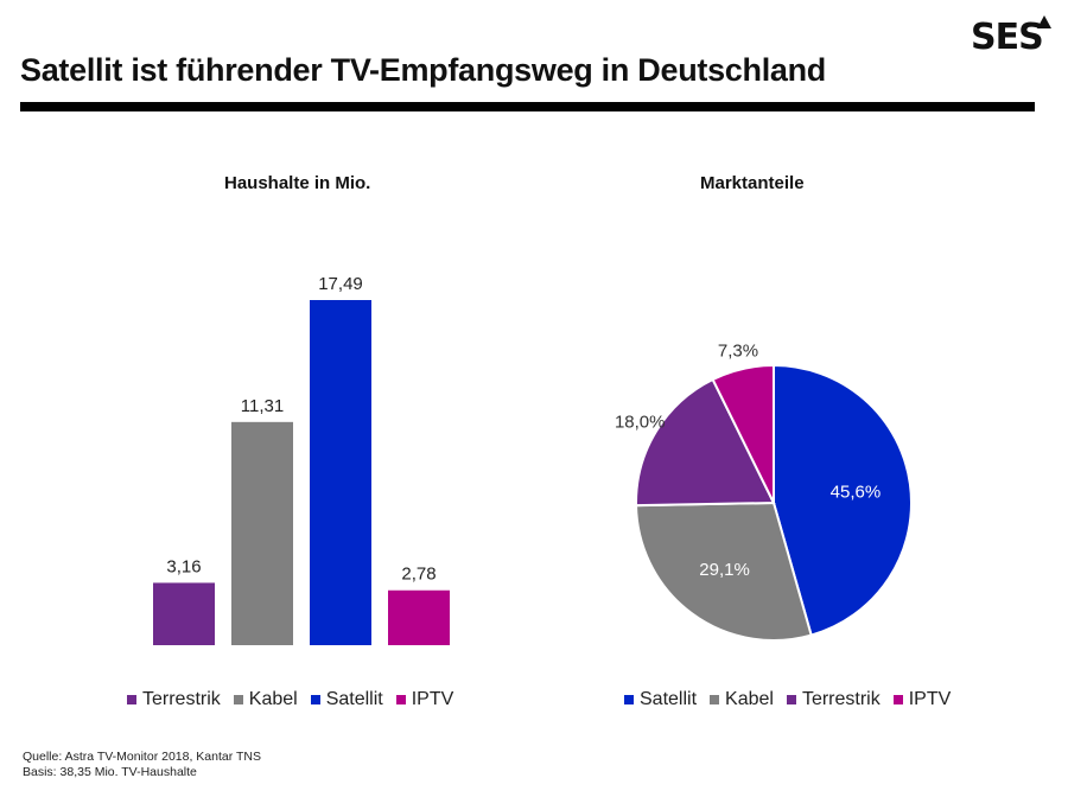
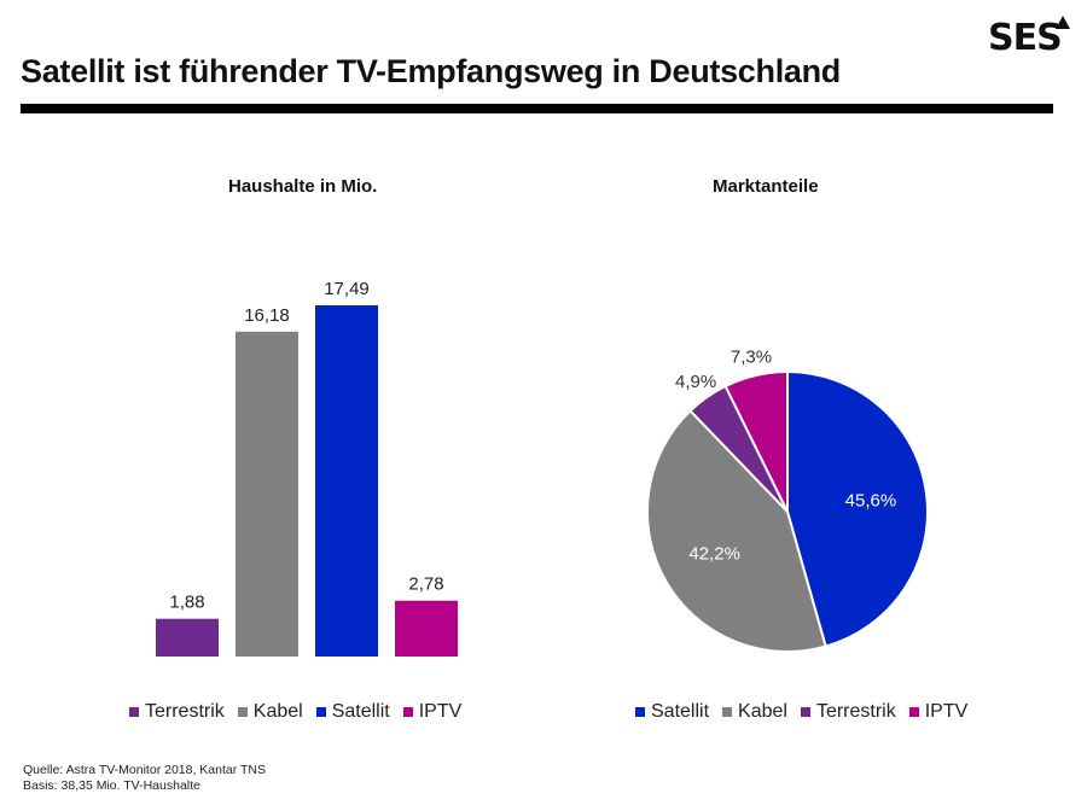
Haushalte in Mio./Terrestrik: 3,16 -> 1,88
Haushalte in Mio./Kabel: 11,31 -> 16,18
Marktanteile/Kabel: 29,1% -> 42,2%
Marktanteile/Terrestrik: 18,0% -> 4,9%
